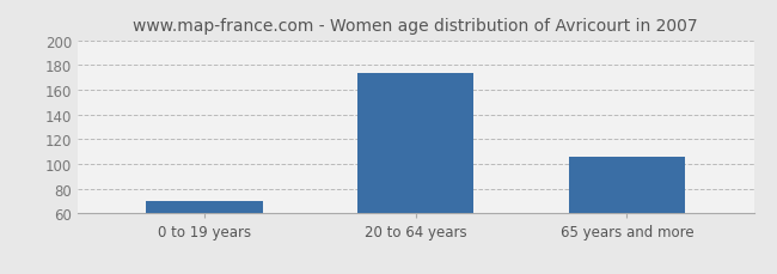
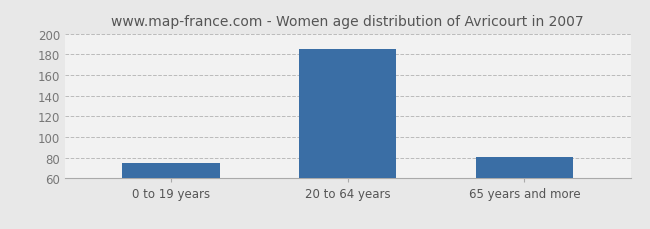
0 to 19 years: 70 -> 75
20 to 64 years: 173 -> 185
65 years and more: 106 -> 81
